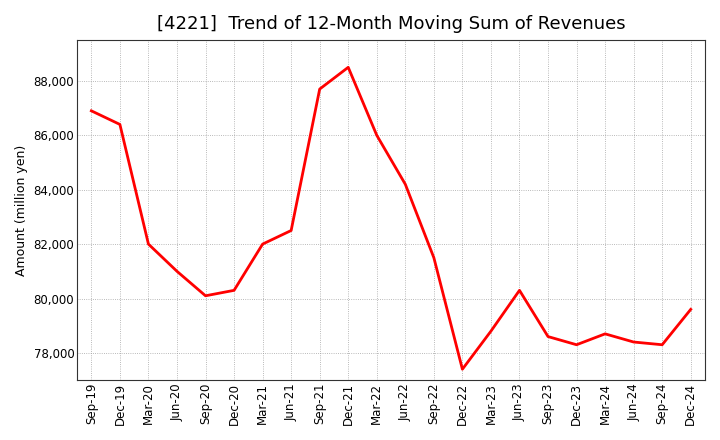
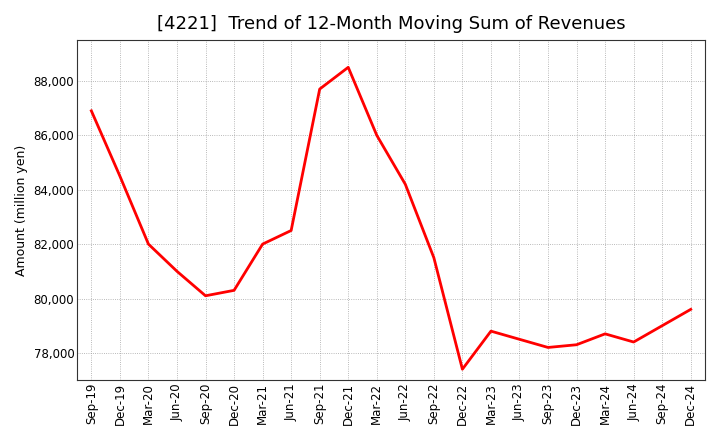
Dec-19: 86,400 -> 84,500
Jun-23: 80,300 -> 78,500
Sep-23: 78,600 -> 78,200
Sep-24: 78,300 -> 79,000
